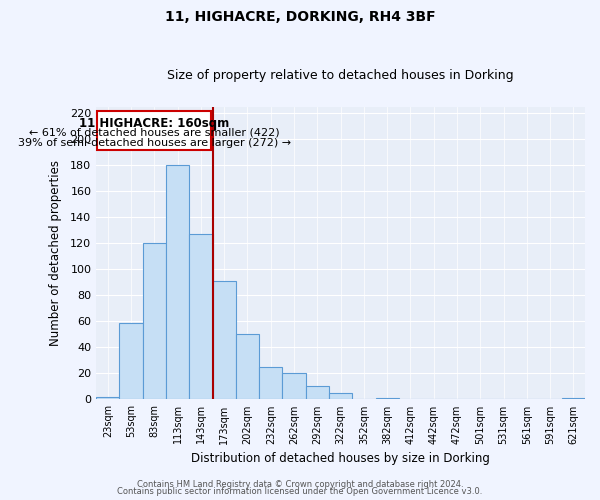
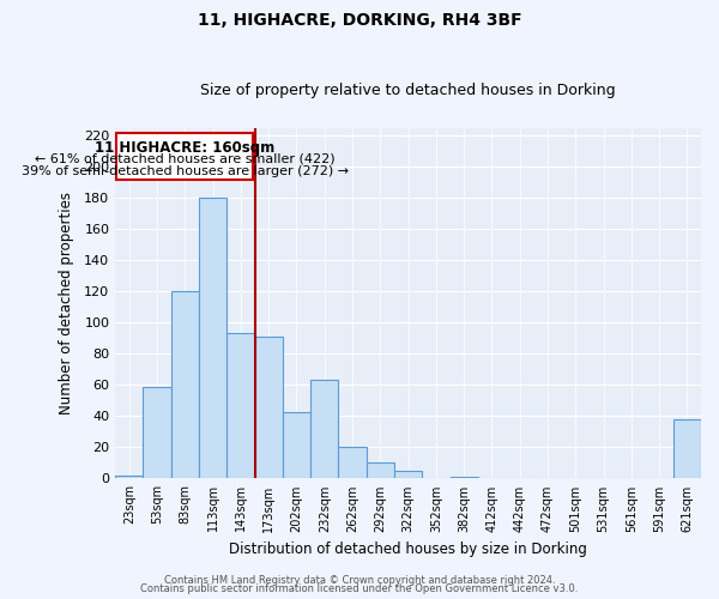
143sqm: 127 -> 93
202sqm: 50 -> 43
232sqm: 25 -> 63
621sqm: 1 -> 38
